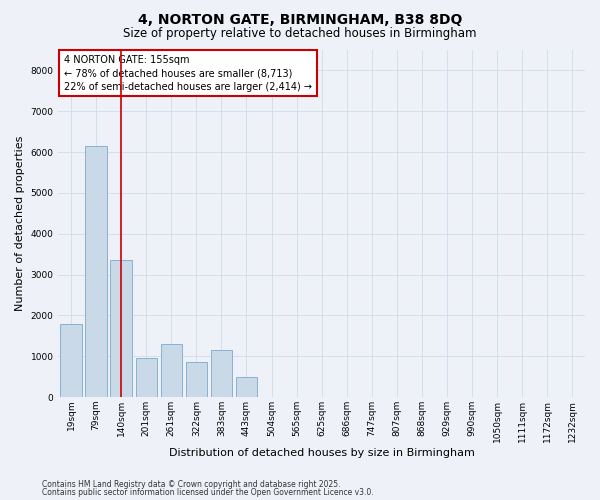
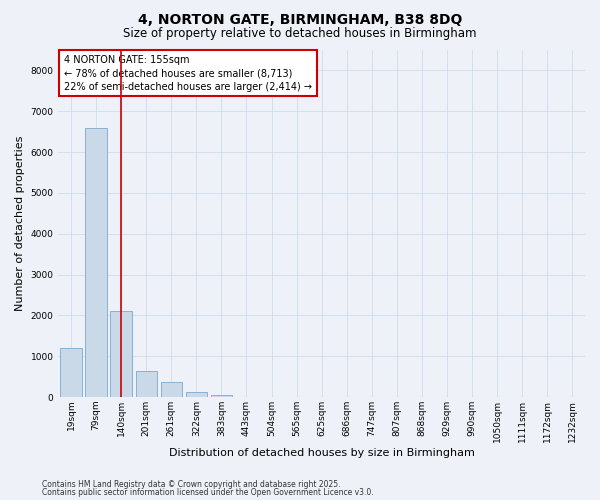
19sqm: 1800 -> 1200
79sqm: 6150 -> 6600
140sqm: 3350 -> 2100
201sqm: 950 -> 650
261sqm: 1300 -> 380
322sqm: 850 -> 120
383sqm: 1150 -> 60
443sqm: 500 -> 10
